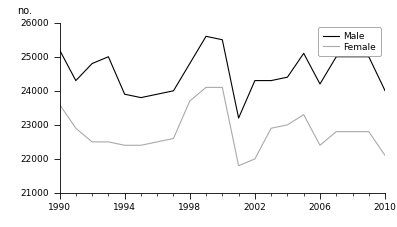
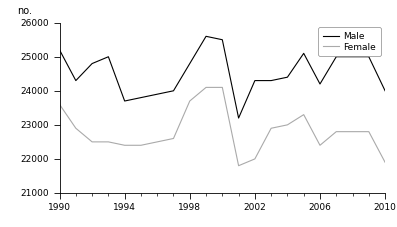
Male/1994: 23900 -> 23700
Female/2010: 22100 -> 21900
